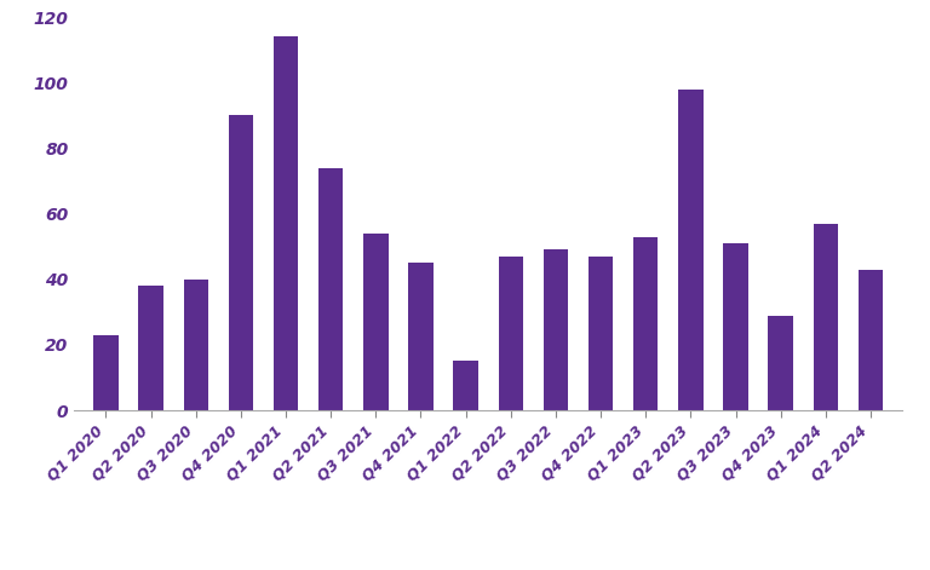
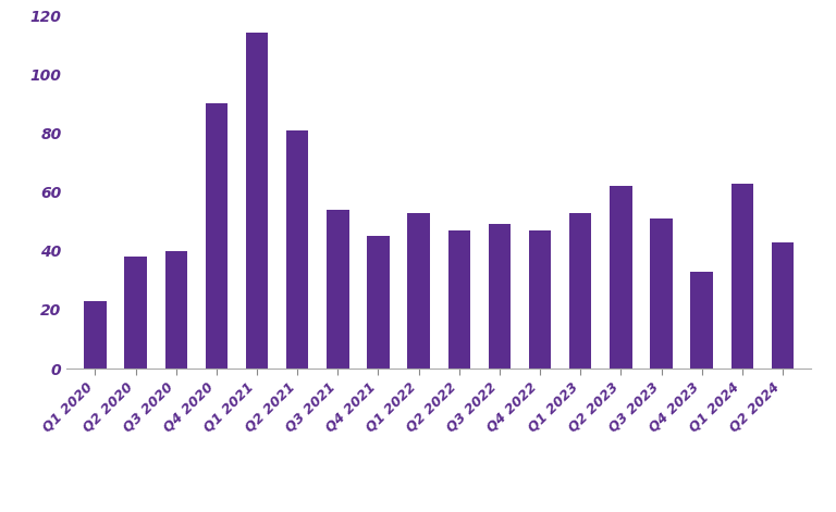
Q2 2021: 74 -> 81
Q1 2022: 15 -> 53
Q2 2023: 98 -> 62
Q4 2023: 29 -> 33
Q1 2024: 57 -> 63
